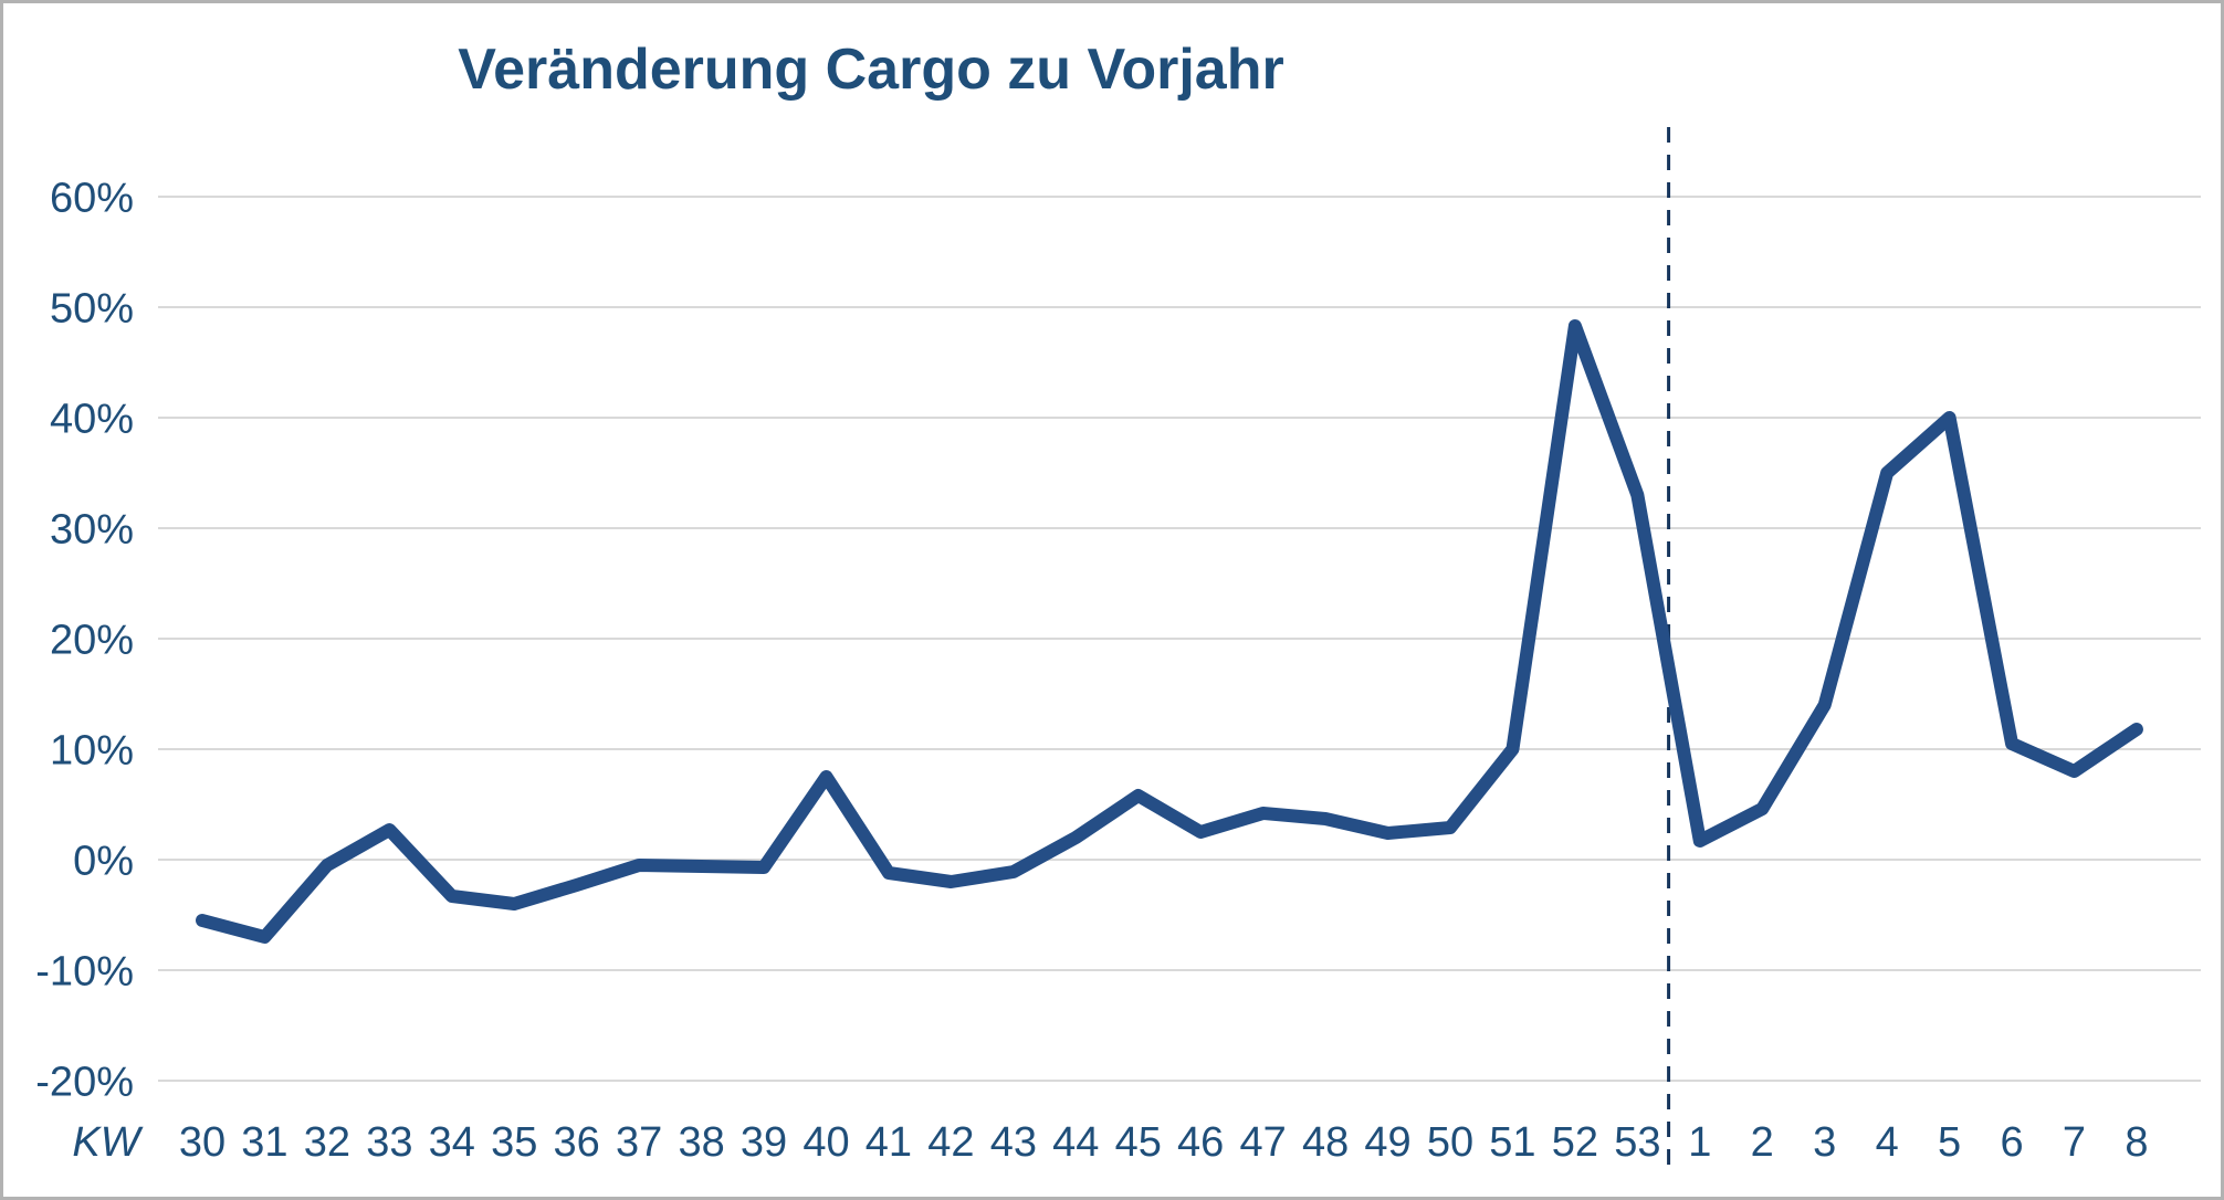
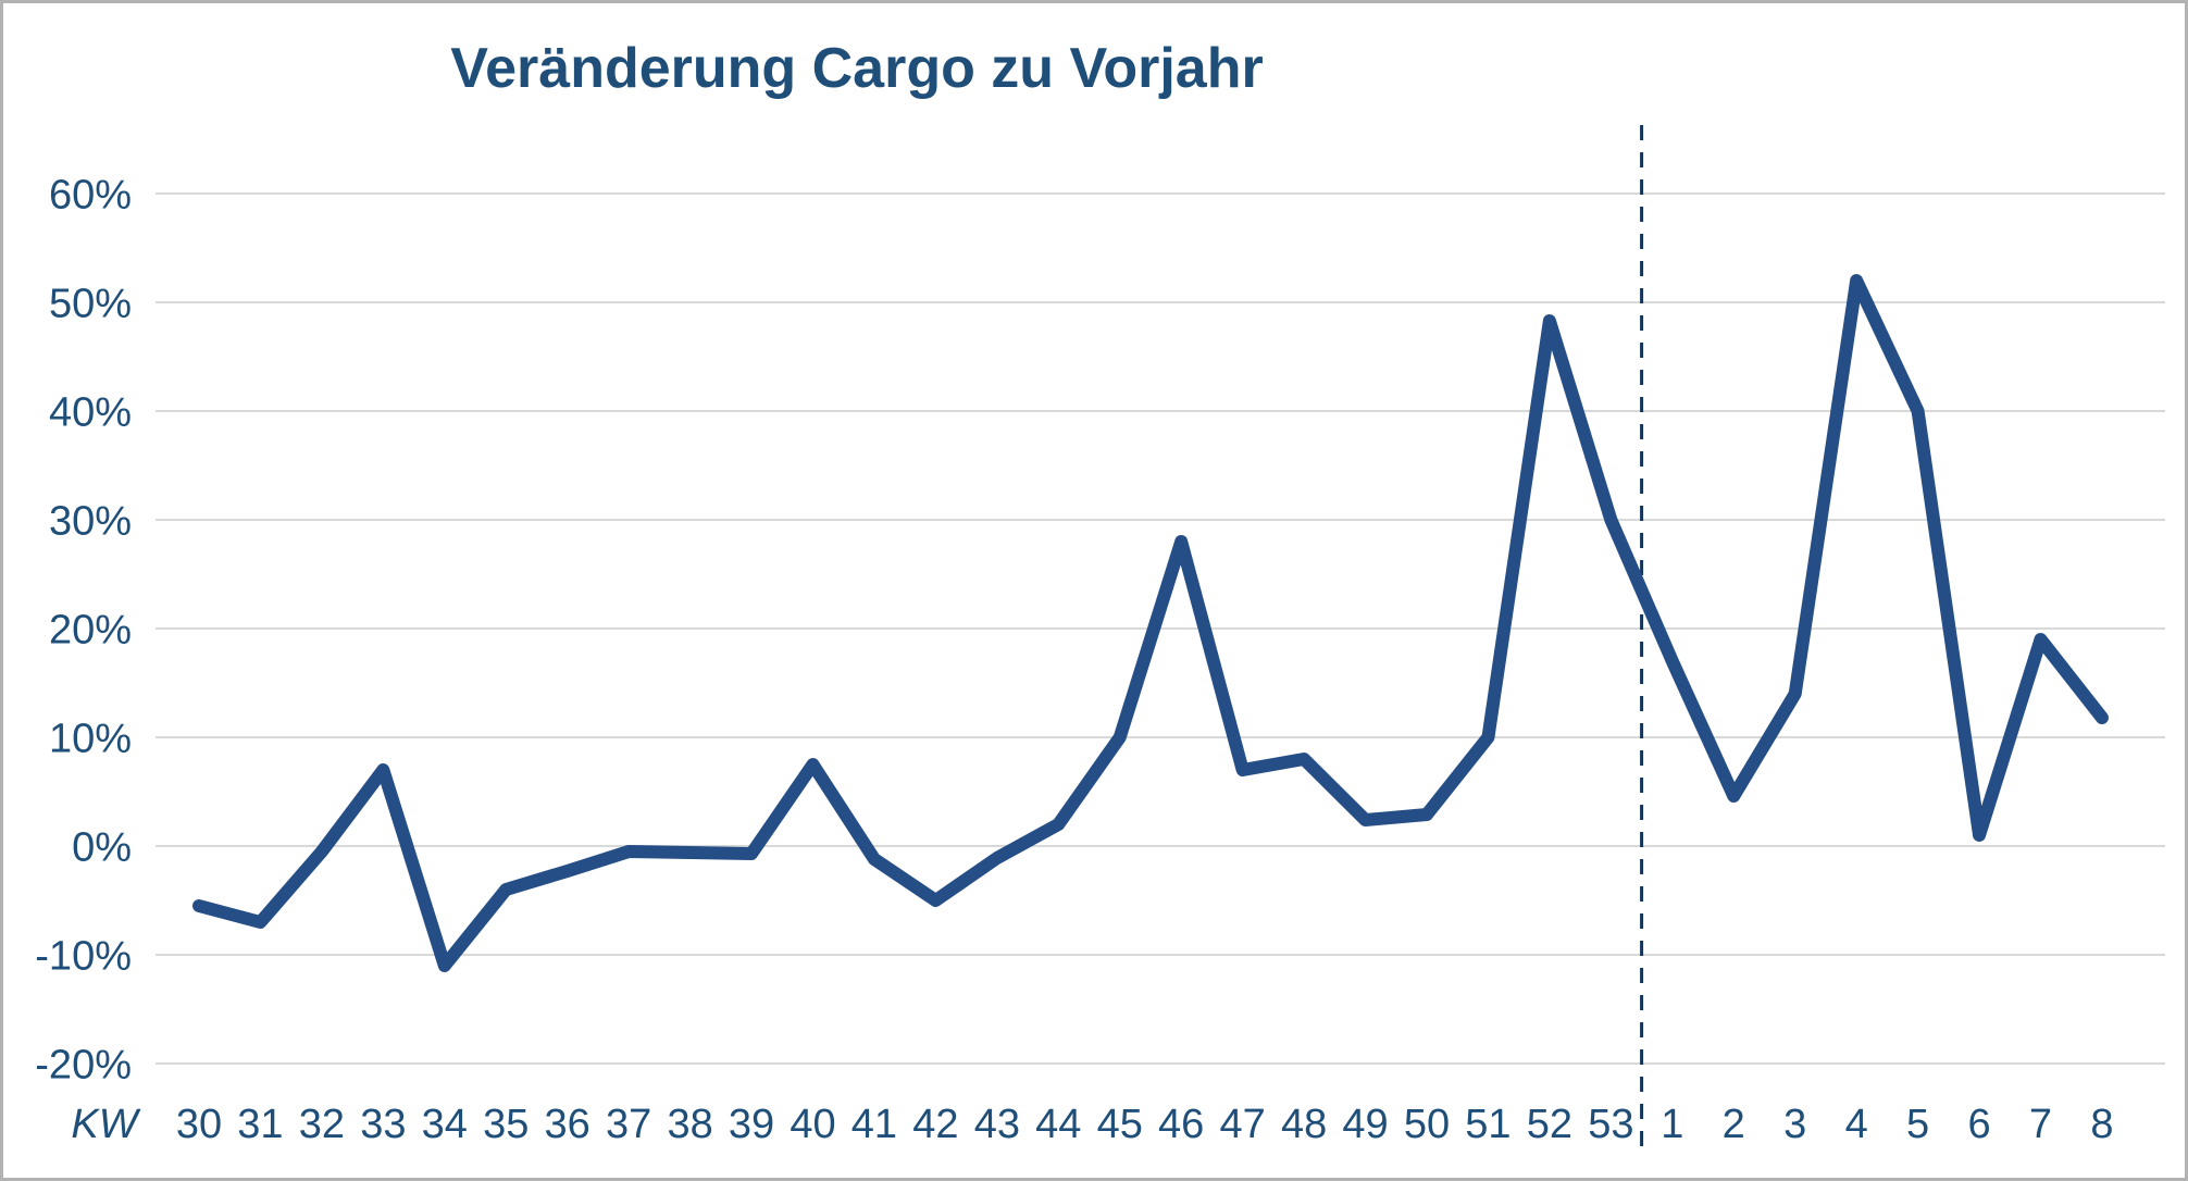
33: 3% -> 7%
34: -3% -> -11%
42: -2% -> -5%
45: 6% -> 10%
46: 2% -> 28%
47: 4% -> 7%
48: 4% -> 8%
53: 33% -> 30%
1: 2% -> 17%
4: 35% -> 52%
6: 10% -> 1%
7: 8% -> 19%
